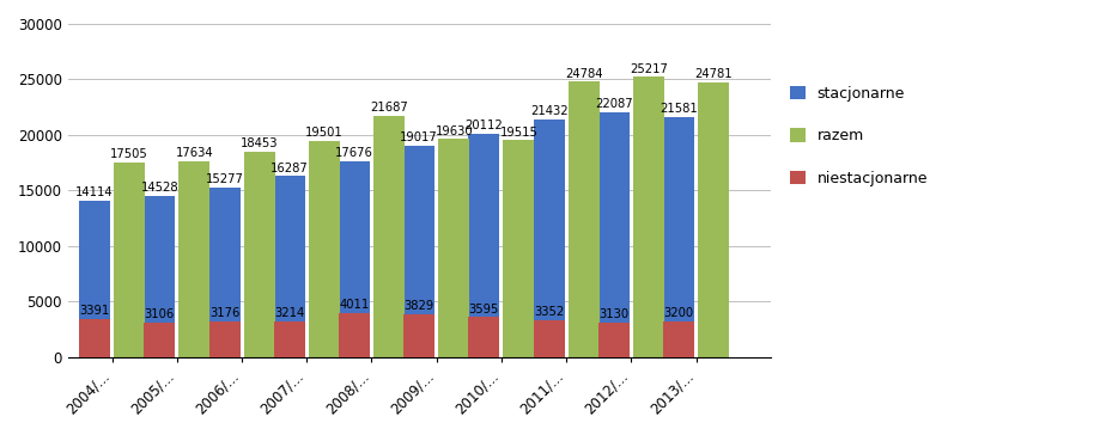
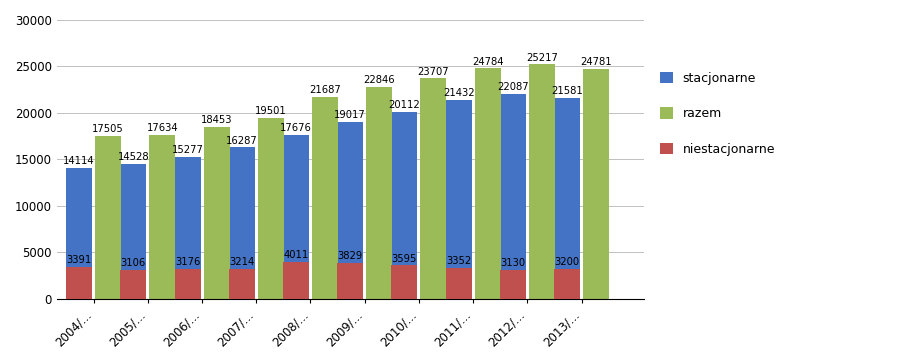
razem/2009/...: 19630 -> 22846
razem/2010/...: 19515 -> 23707
